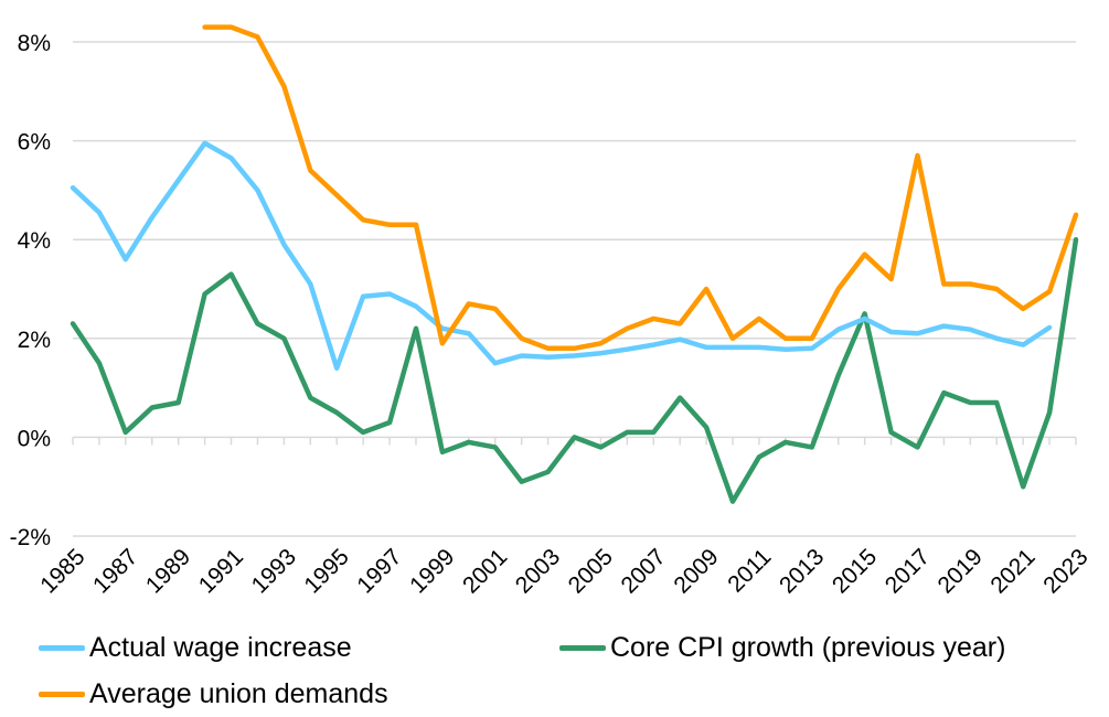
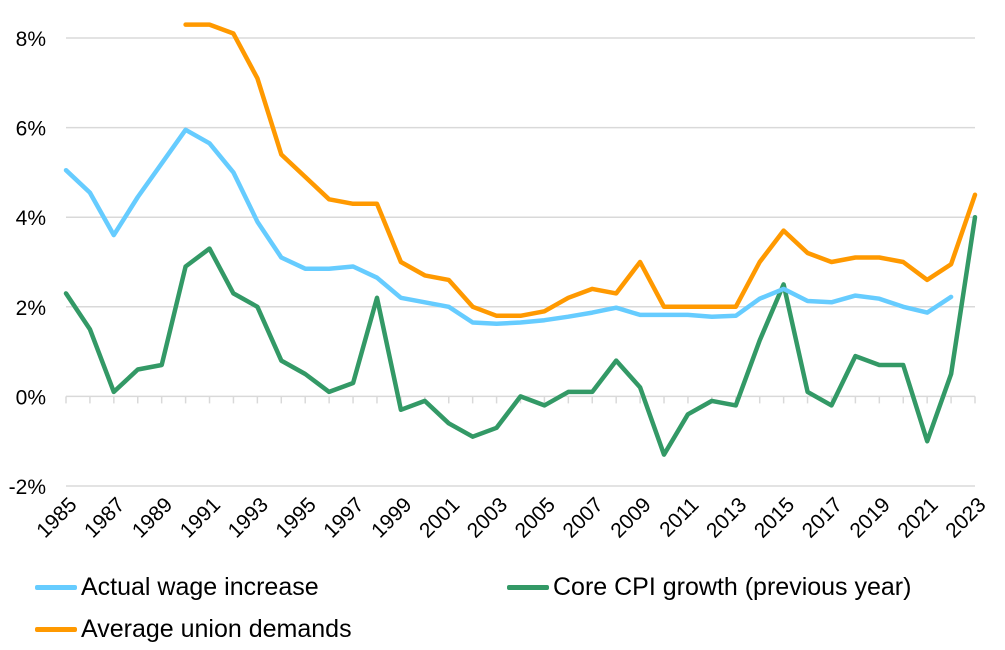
Actual wage increase/1995: 1.4% -> 2.9%
Average union demands/1999: 1.9% -> 3.0%
Actual wage increase/2001: 1.5% -> 2.0%
Core CPI growth (previous year)/2001: -0.2% -> -0.6%
Average union demands/2011: 2.4% -> 2.0%
Average union demands/2017: 5.7% -> 3.0%
